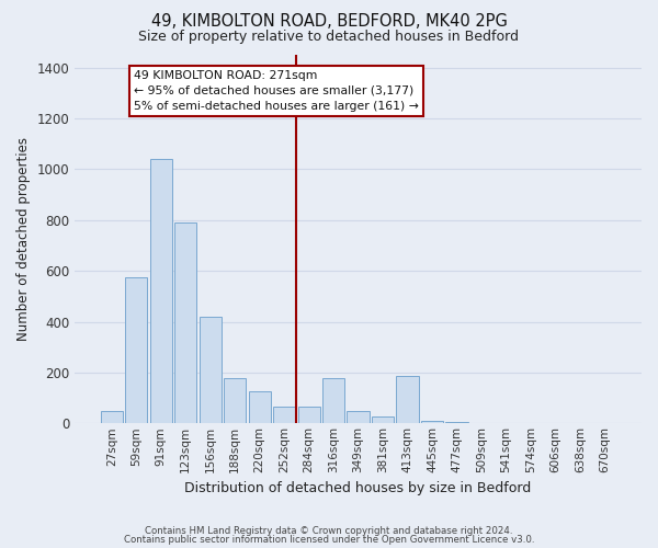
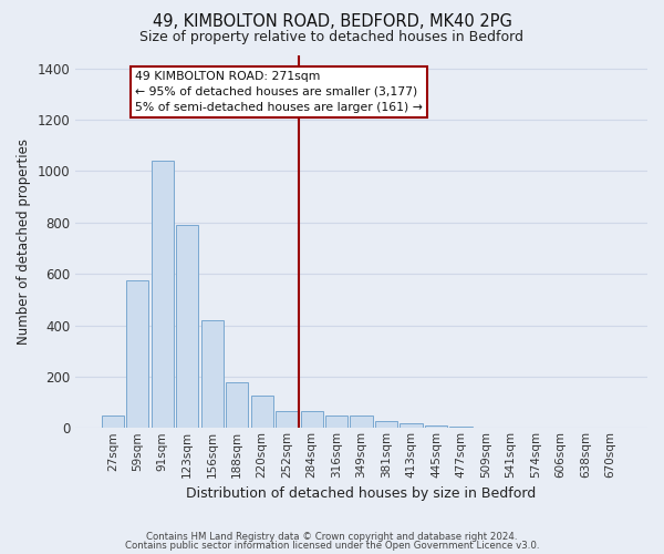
316sqm: 180 -> 50
413sqm: 185 -> 18
